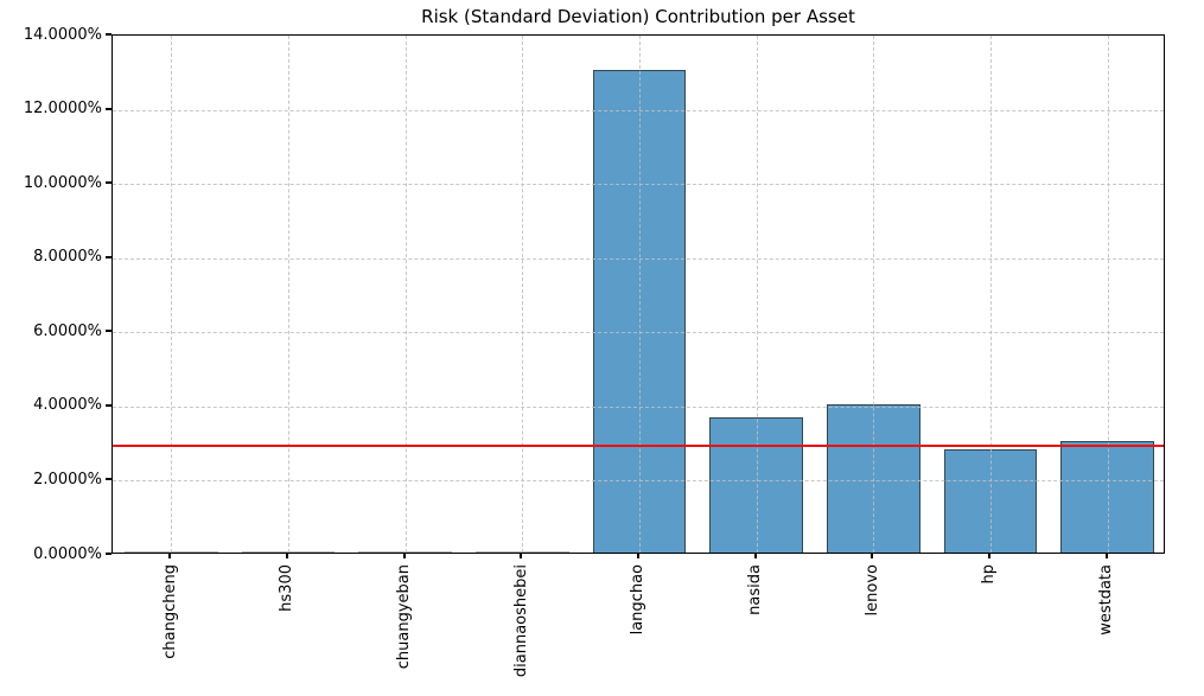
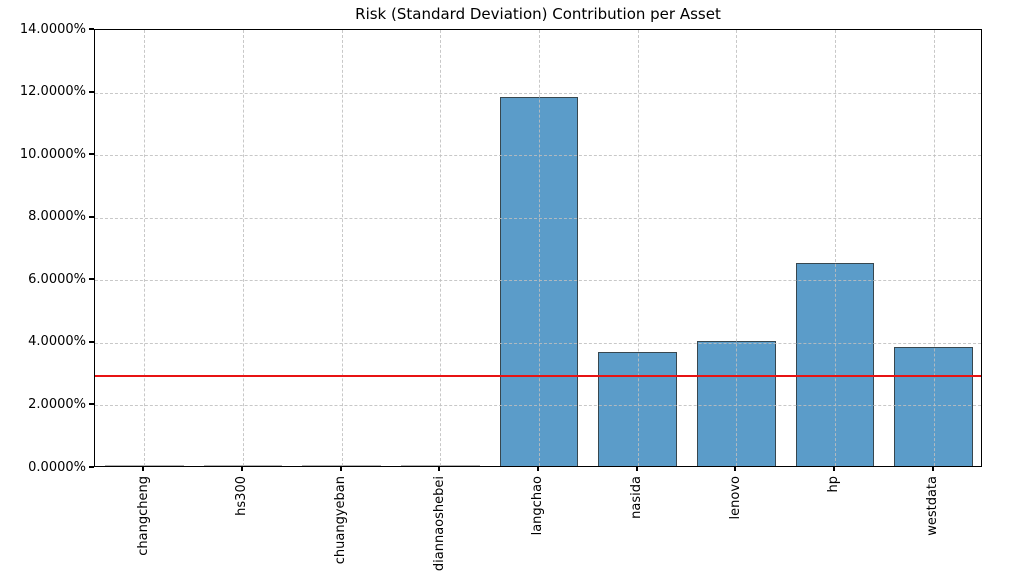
langchao: 13.0% -> 11.8%
hp: 2.8% -> 6.5%
westdata: 3.0% -> 3.8%
